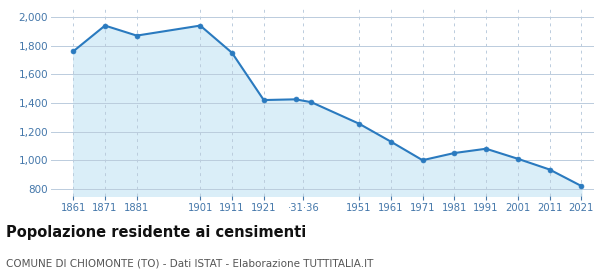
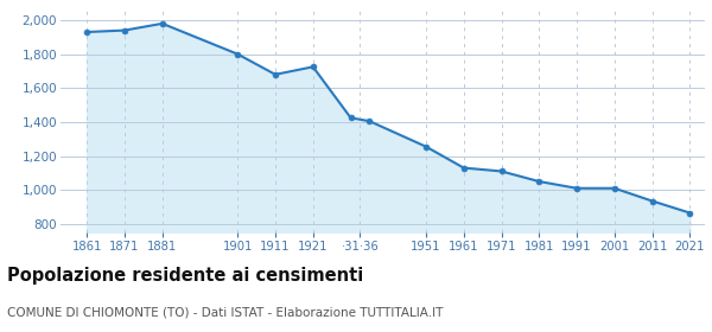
1861: 1,760 -> 1,930
1881: 1,870 -> 1,980
1901: 1,940 -> 1,800
1911: 1,750 -> 1,680
1921: 1,420 -> 1,720
1971: 1,000 -> 1,110
1991: 1,080 -> 1,010
2021: 820 -> 860
